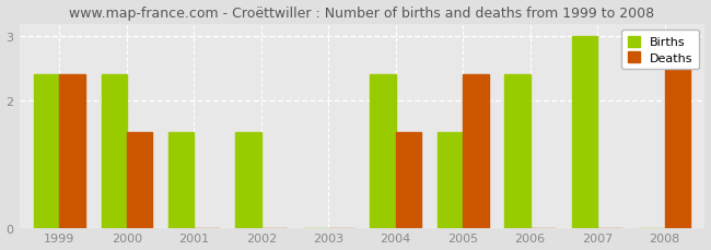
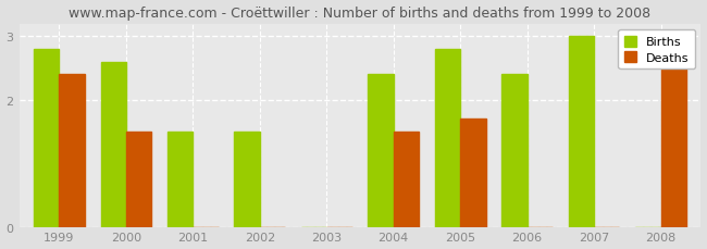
Births/1999: 2.4 -> 2.8
Births/2000: 2.4 -> 2.6
Births/2005: 1.5 -> 2.8
Deaths/2005: 2.4 -> 1.7
